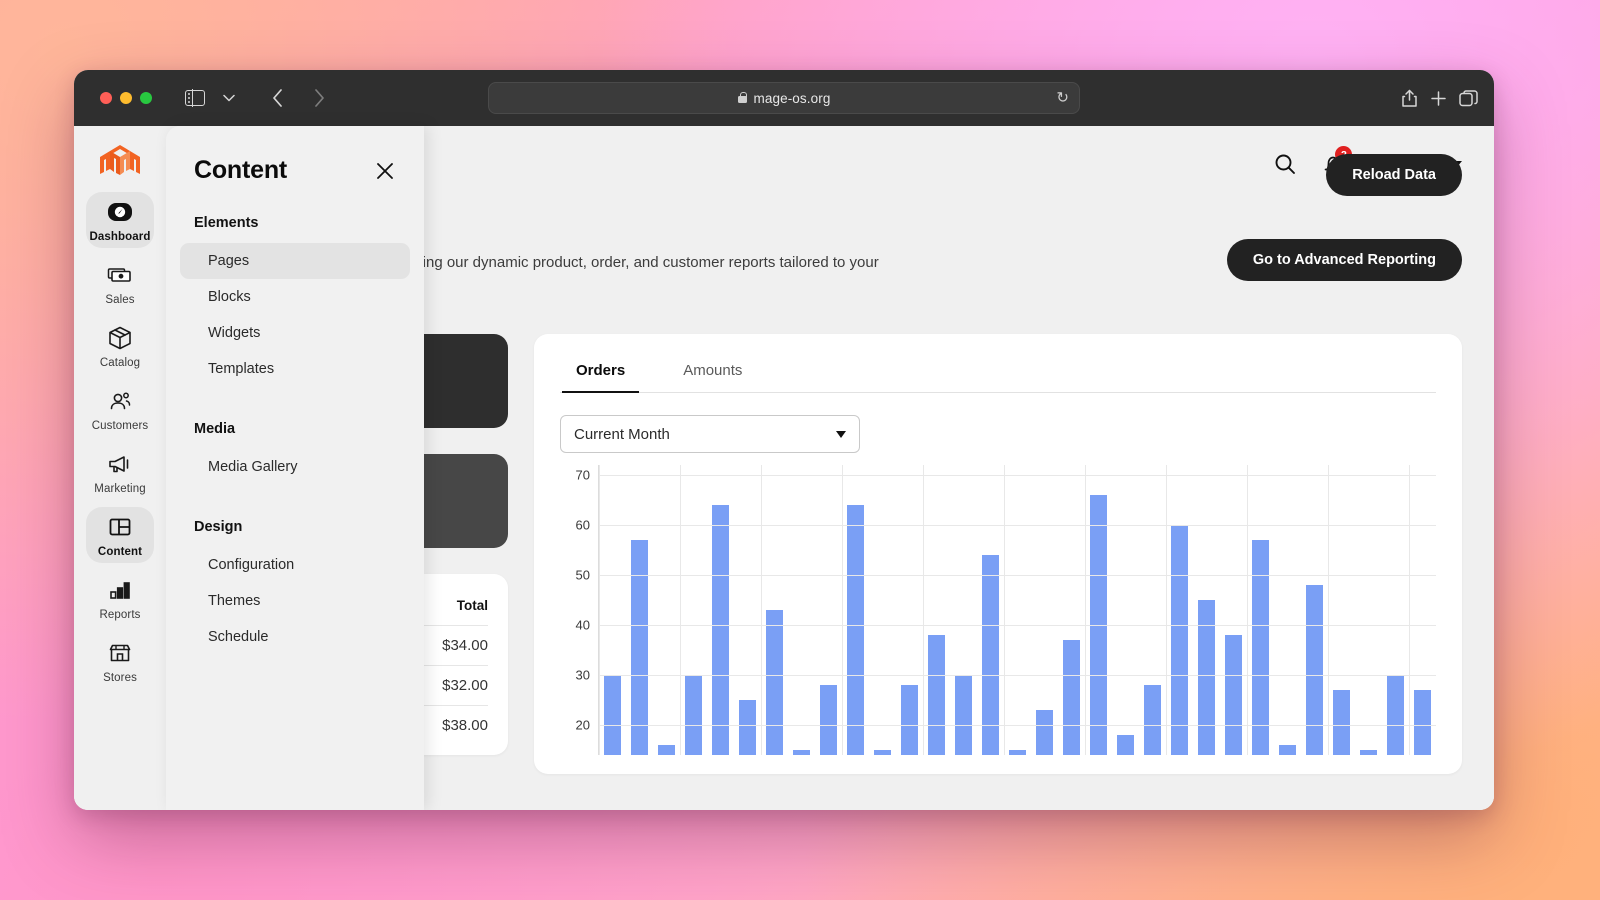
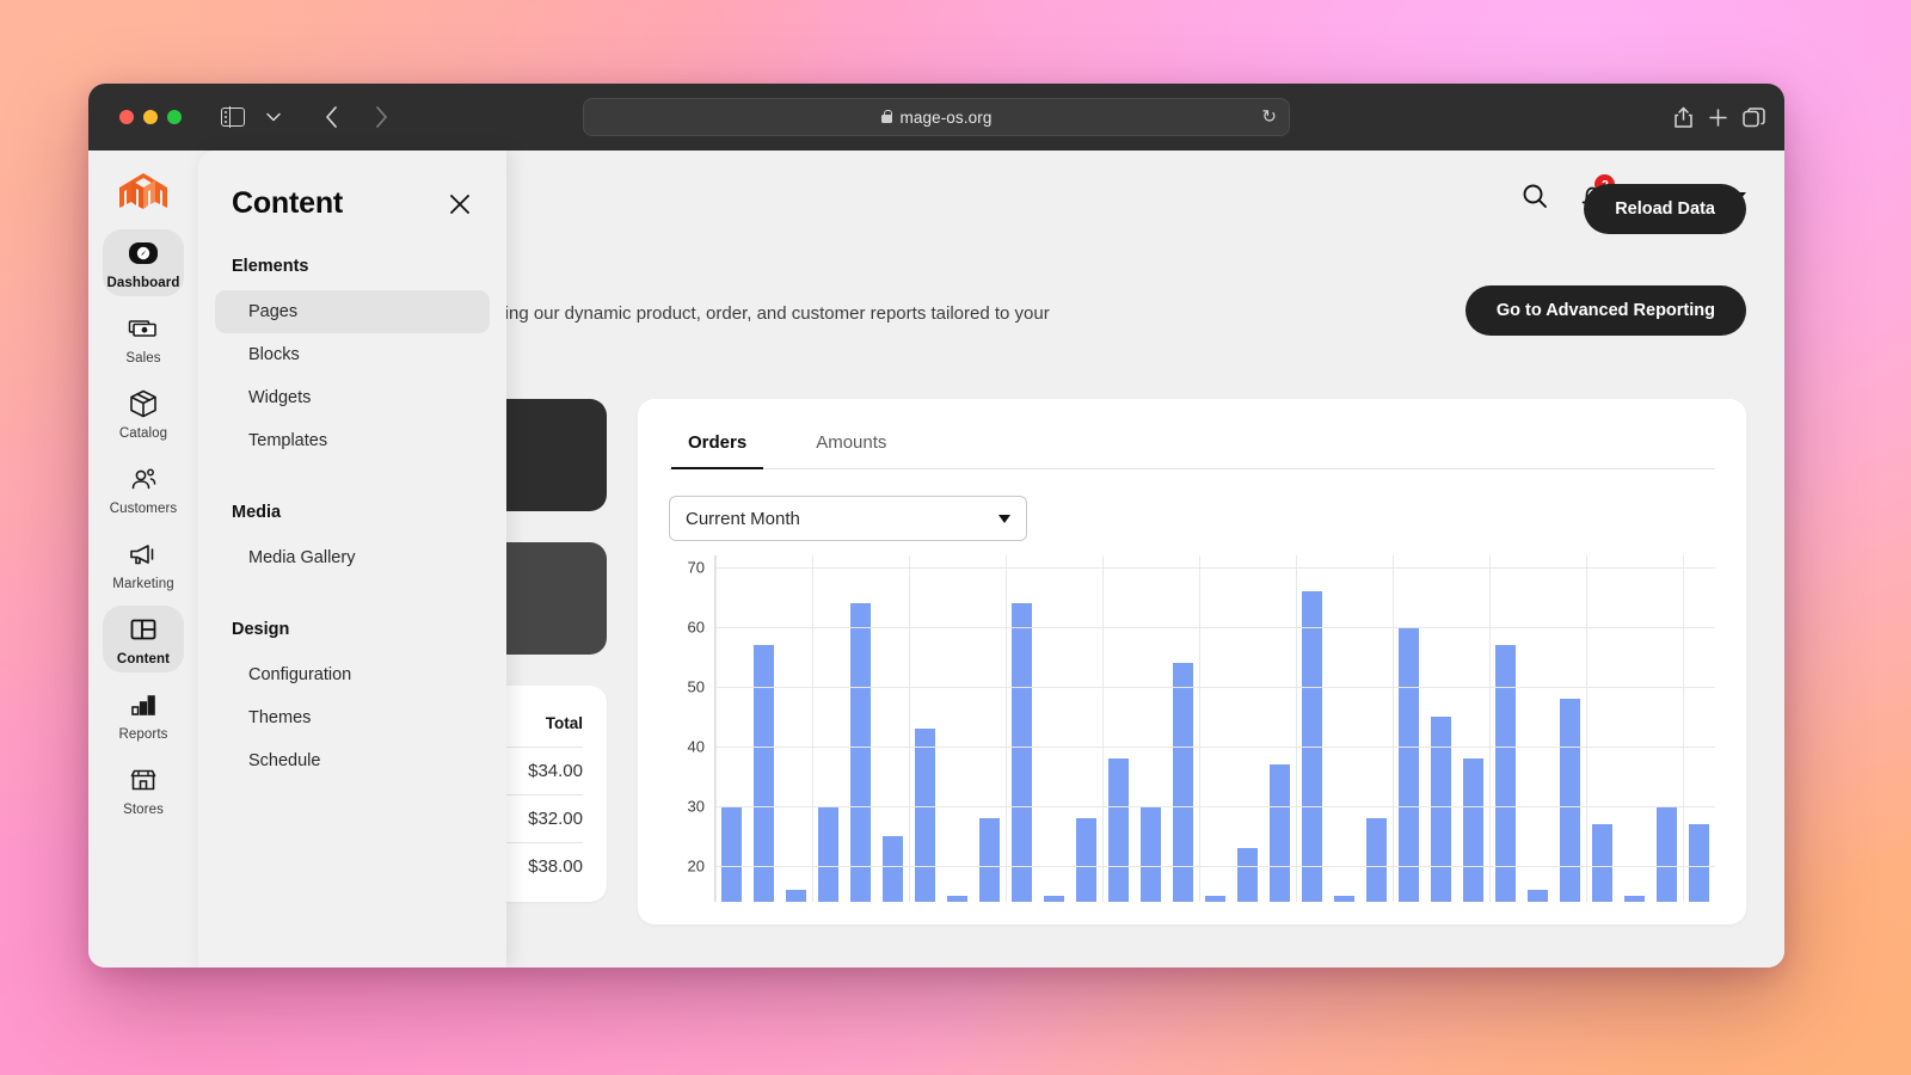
20: 18 -> 15
